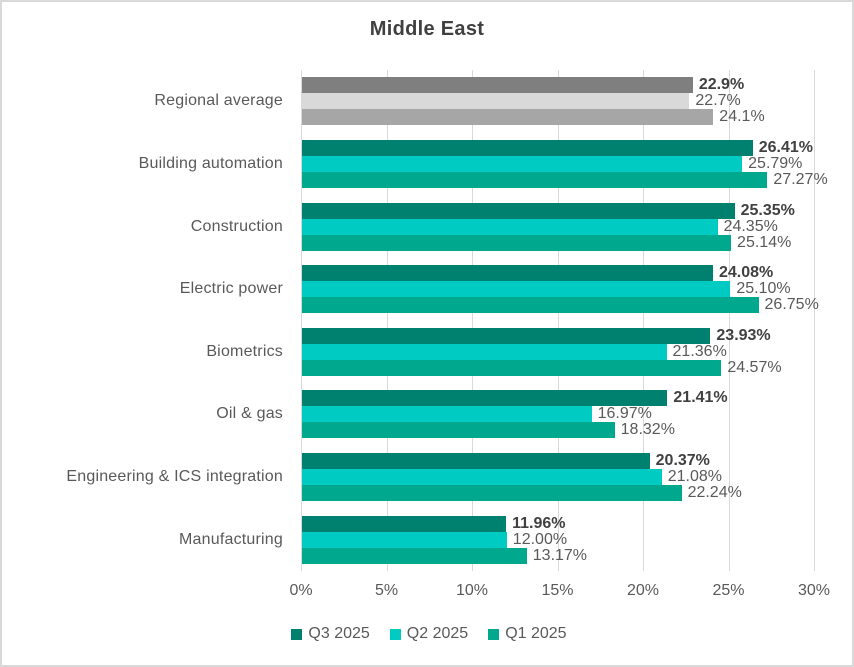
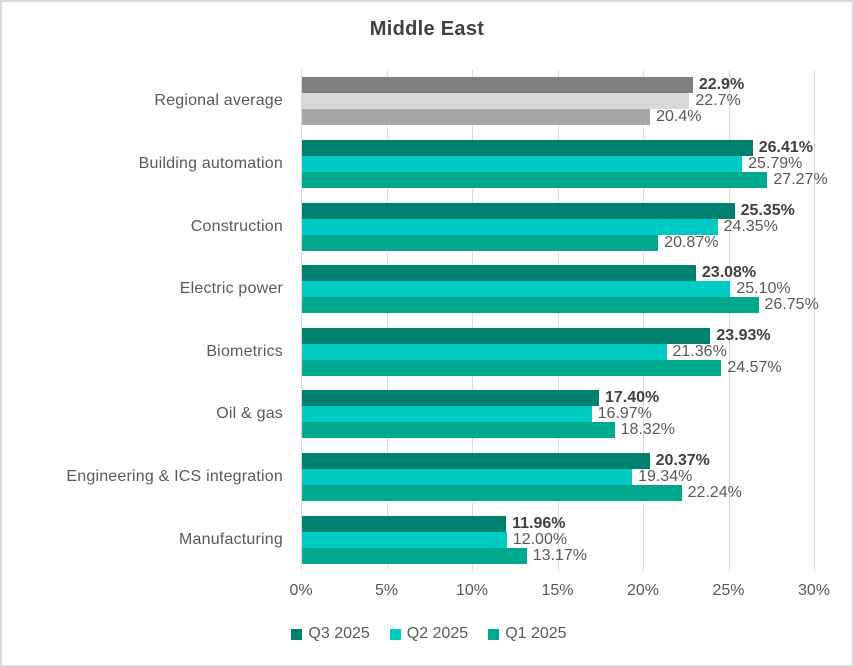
Q1 2025/Regional average: 24.1% -> 20.4%
Q1 2025/Construction: 25.14% -> 20.87%
Q3 2025/Electric power: 24.08% -> 23.08%
Q3 2025/Oil & gas: 21.41% -> 17.40%
Q2 2025/Engineering & ICS integration: 21.08% -> 19.34%
